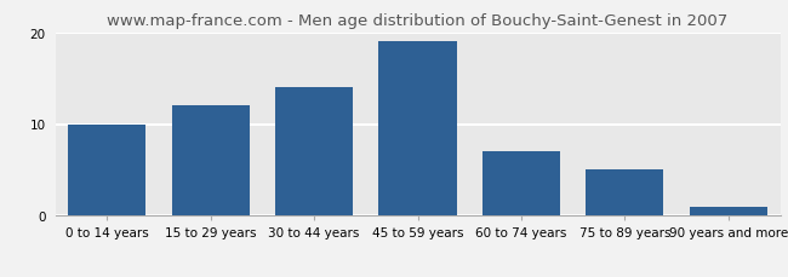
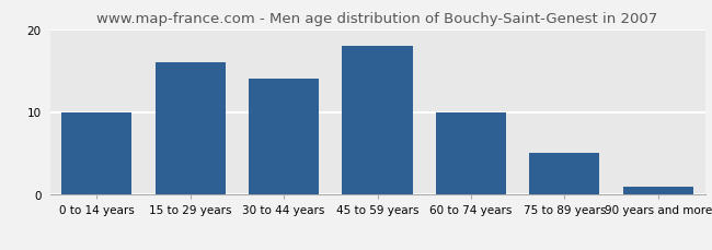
15 to 29 years: 12 -> 16
45 to 59 years: 19 -> 18
60 to 74 years: 7 -> 10
